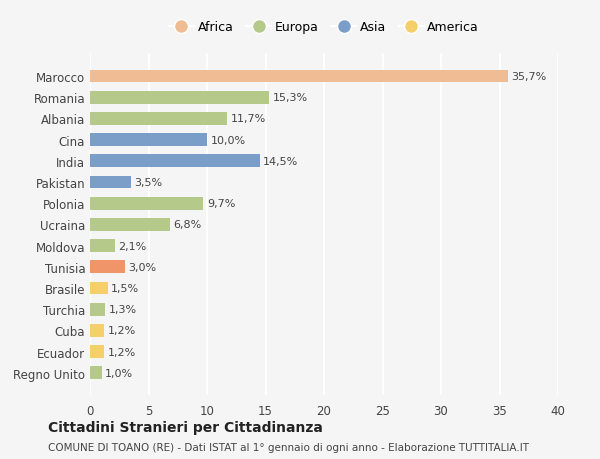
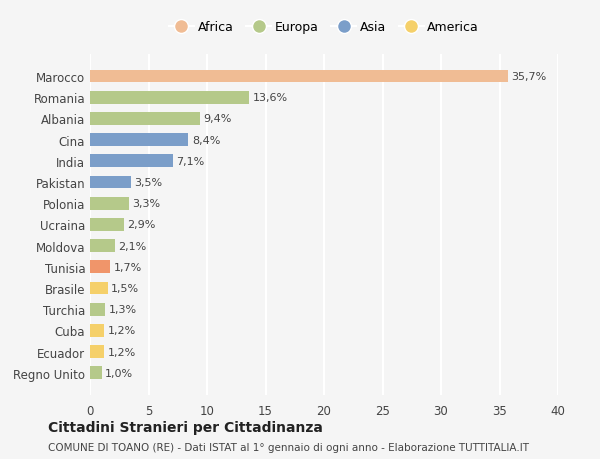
Romania: 15,3% -> 13,6%
Albania: 11,7% -> 9,4%
Cina: 10,0% -> 8,4%
India: 14,5% -> 7,1%
Polonia: 9,7% -> 3,3%
Ucraina: 6,8% -> 2,9%
Tunisia: 3,0% -> 1,7%
